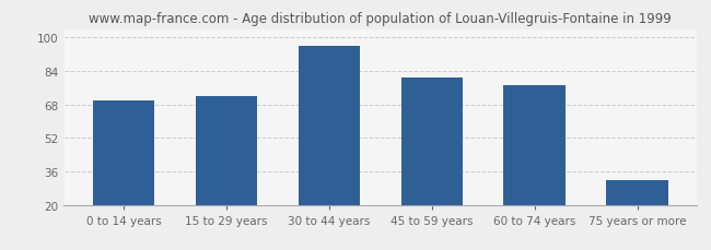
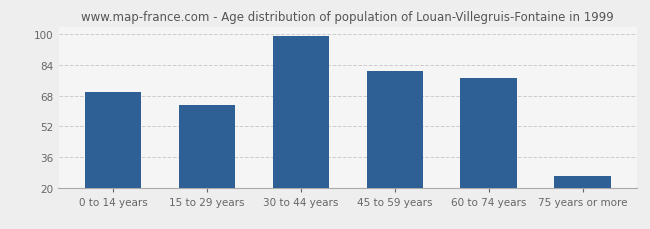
15 to 29 years: 72 -> 63
30 to 44 years: 96 -> 99
75 years or more: 32 -> 26
